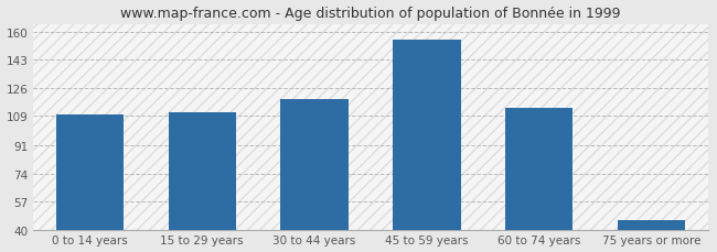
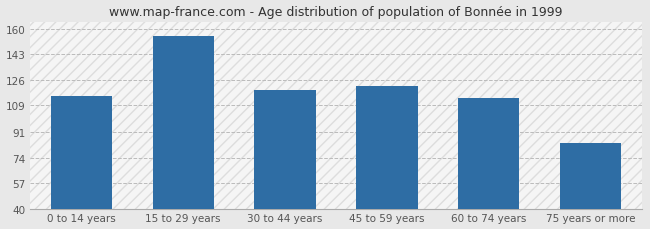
0 to 14 years: 110 -> 115
15 to 29 years: 111 -> 155
45 to 59 years: 155 -> 122
75 years or more: 46 -> 84
